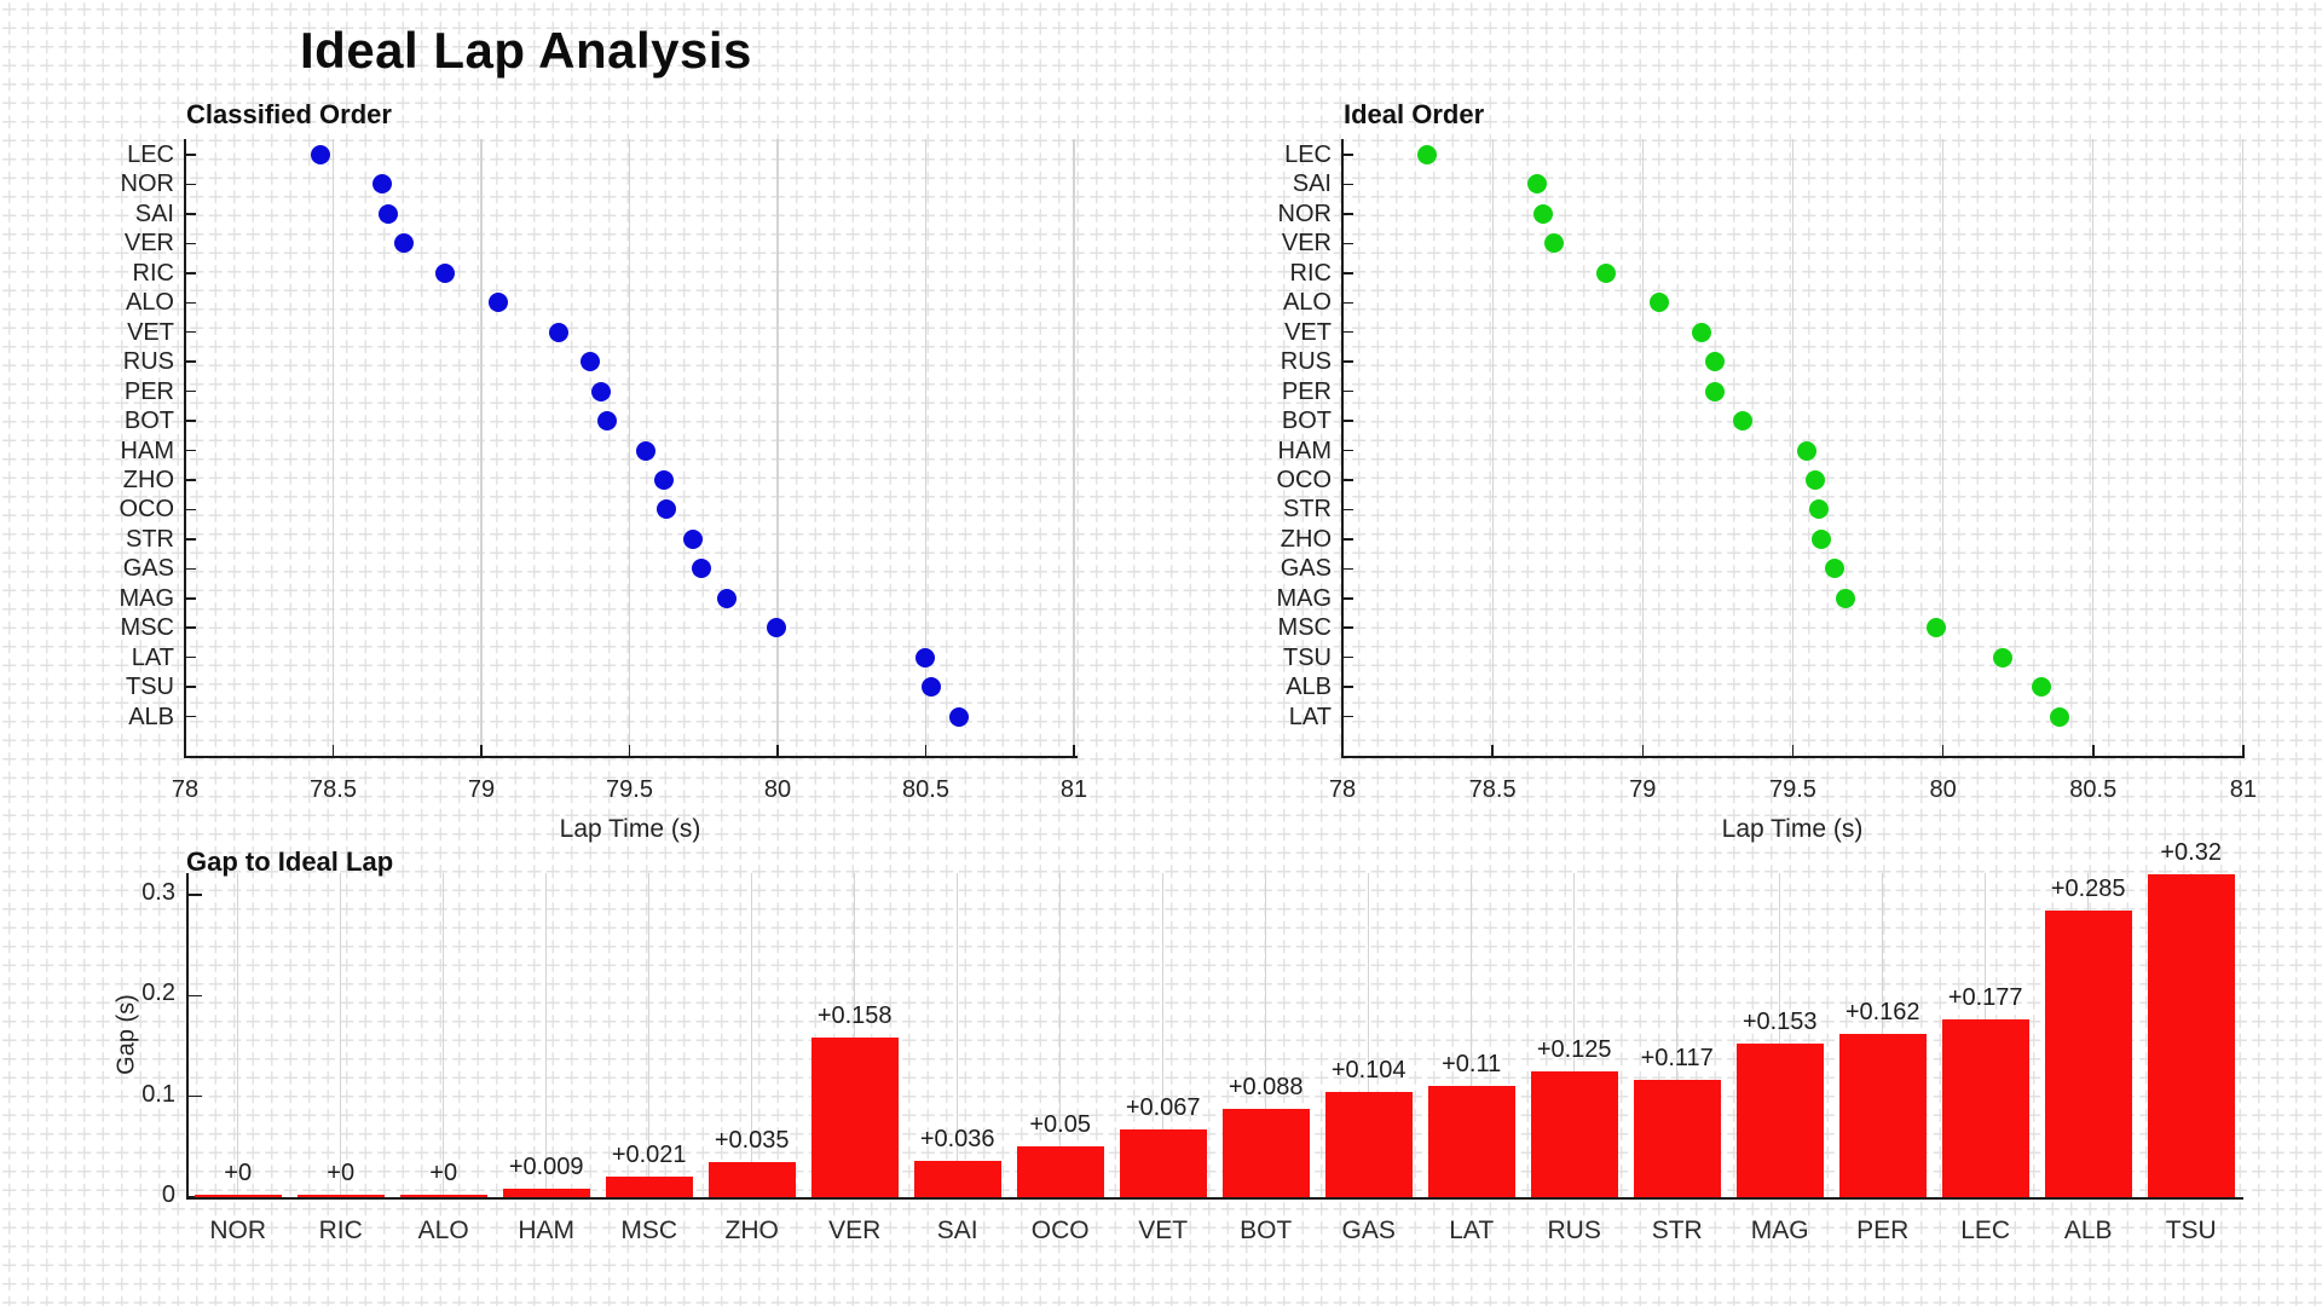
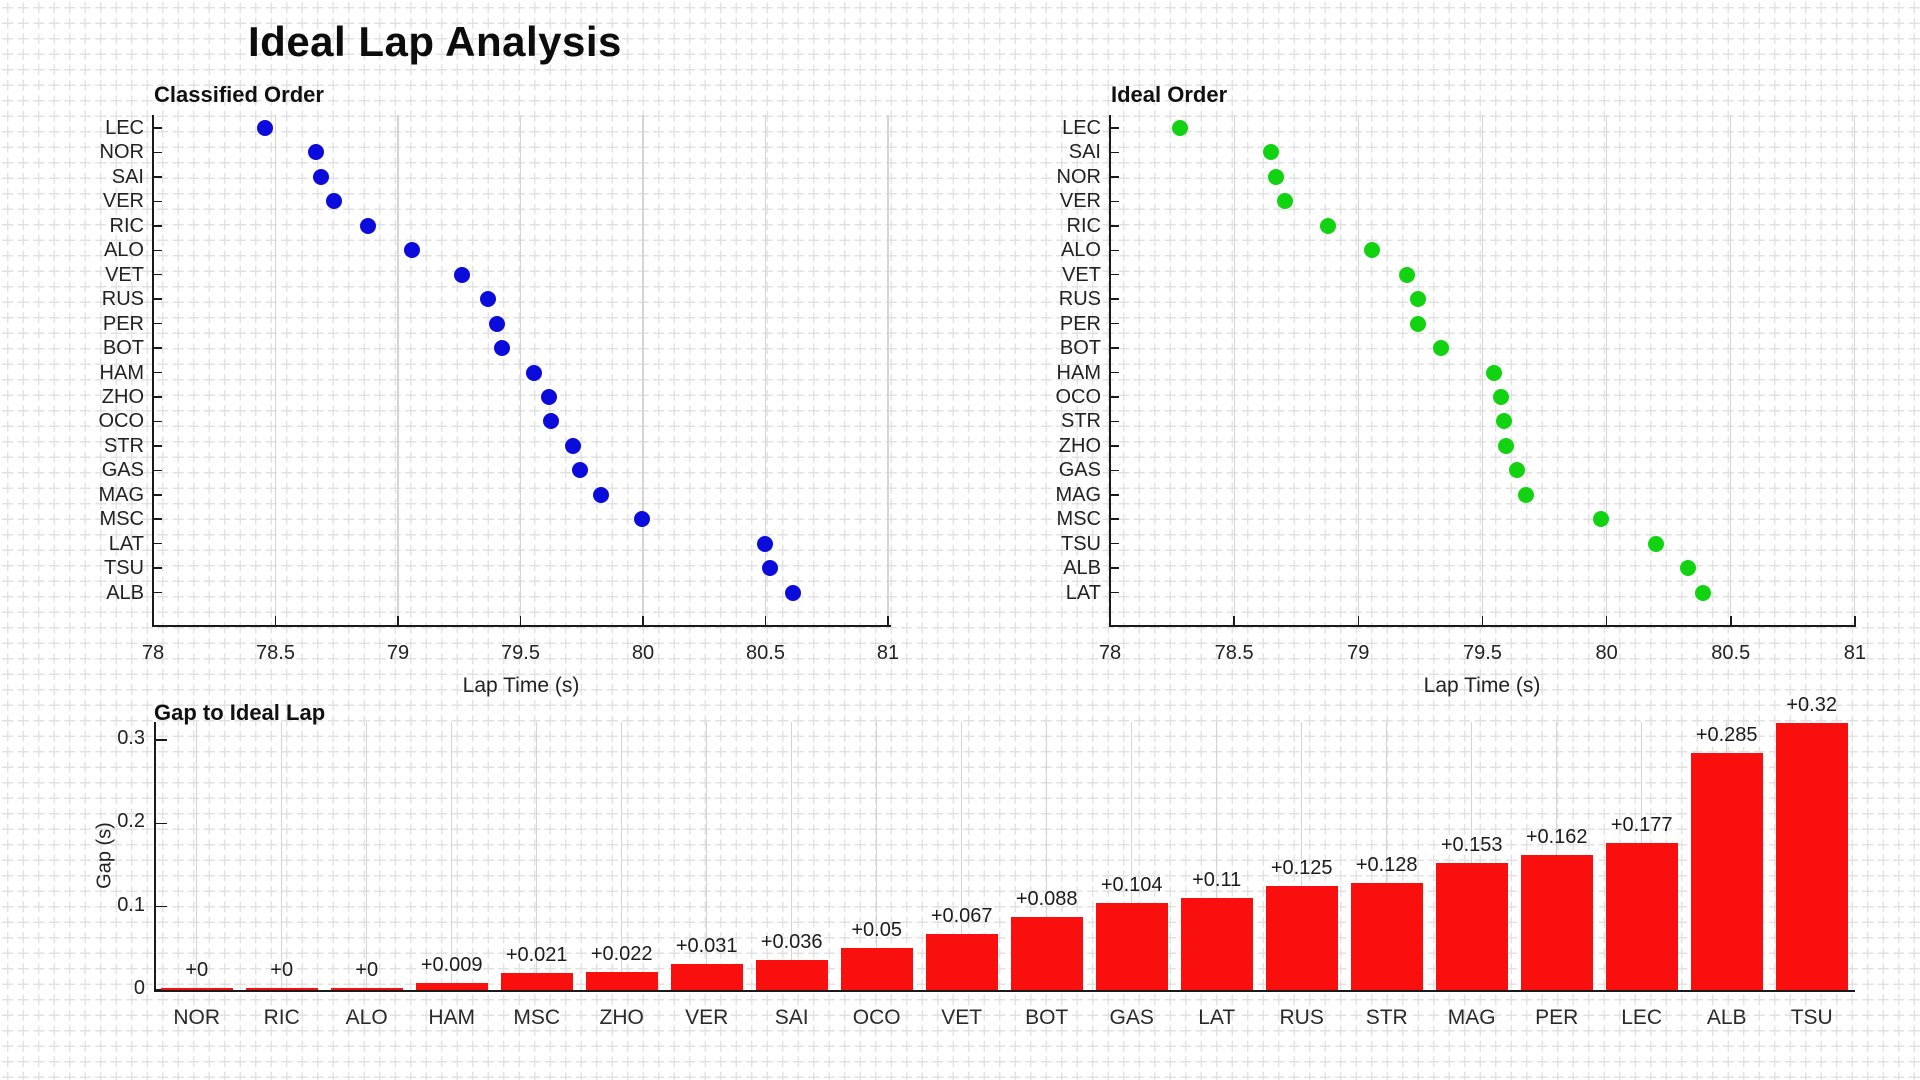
Gap to Ideal Lap/ZHO: +0.035 -> +0.022
Gap to Ideal Lap/VER: +0.158 -> +0.031
Gap to Ideal Lap/STR: +0.117 -> +0.128
